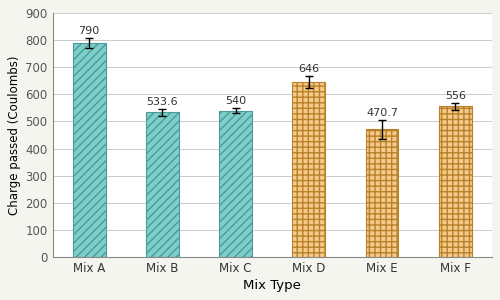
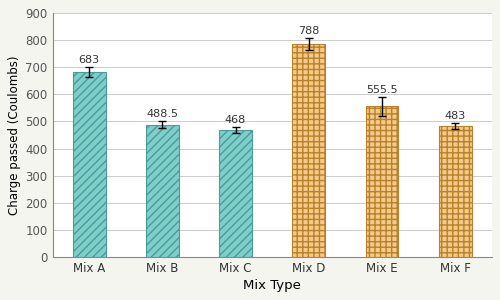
Mix A: 790 -> 683
Mix B: 533.6 -> 488.5
Mix C: 540 -> 468
Mix D: 646 -> 788
Mix E: 470.7 -> 555.5
Mix F: 556 -> 483
